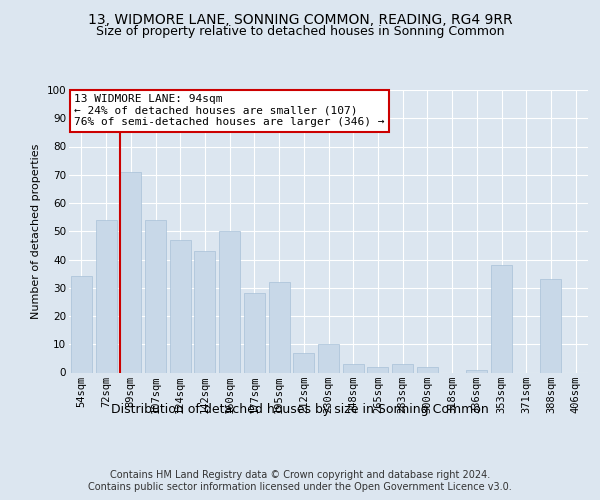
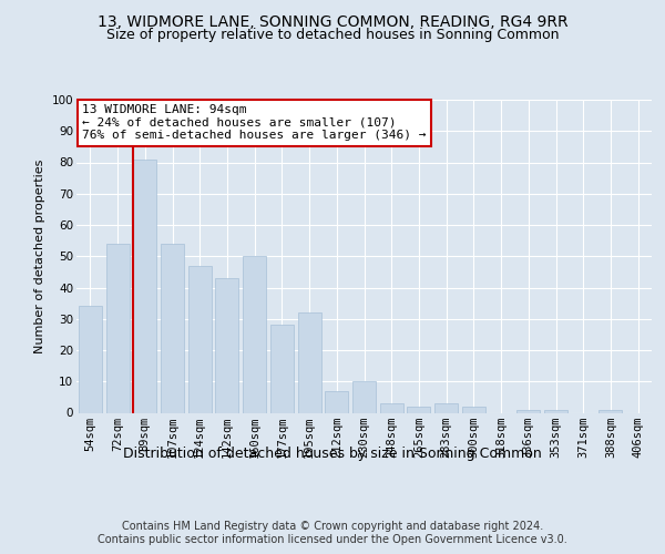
89sqm: 71 -> 81
353sqm: 38 -> 1
388sqm: 33 -> 1
